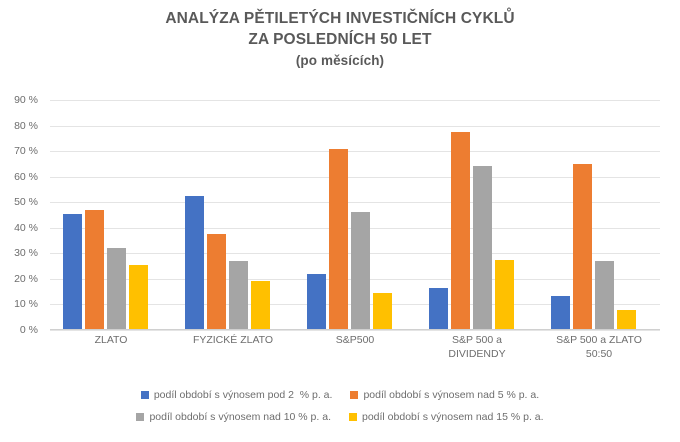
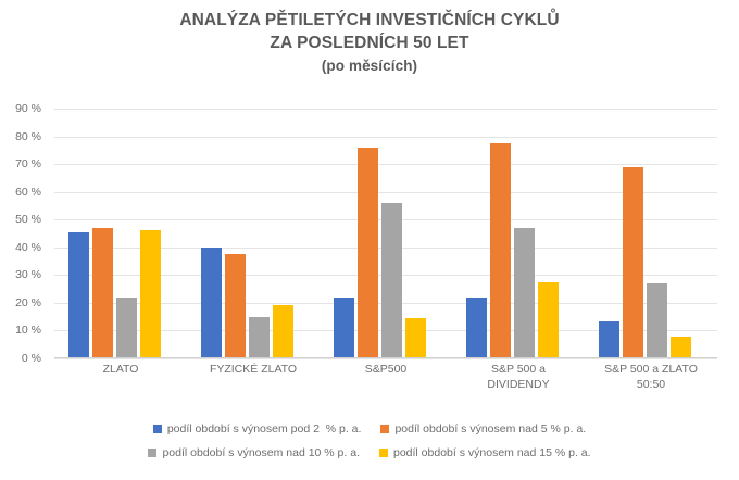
podíl období s výnosem nad 10 % p. a./ZLATO: 32% -> 22%
podíl období s výnosem nad 15 % p. a./ZLATO: 26% -> 46%
podíl období s výnosem pod 2 % p. a./FYZICKÉ ZLATO: 52% -> 40%
podíl období s výnosem nad 10 % p. a./FYZICKÉ ZLATO: 27% -> 15%
podíl období s výnosem nad 5 % p. a./S&P500: 71% -> 76%
podíl období s výnosem nad 10 % p. a./S&P500: 46% -> 56%
podíl období s výnosem pod 2 % p. a./S&P 500 a DIVIDENDY: 16% -> 22%
podíl období s výnosem nad 10 % p. a./S&P 500 a DIVIDENDY: 64% -> 47%
podíl období s výnosem nad 5 % p. a./S&P 500 a ZLATO 50:50: 65% -> 69%
